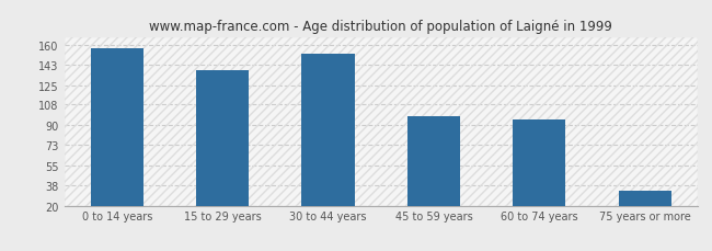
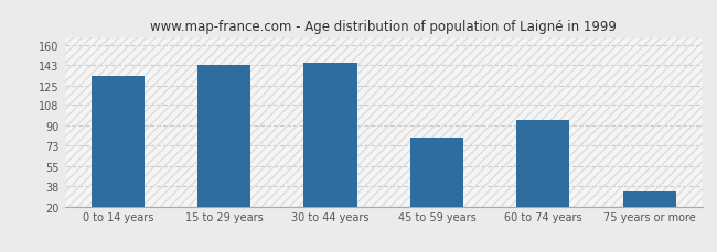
0 to 14 years: 157 -> 133
15 to 29 years: 138 -> 143
30 to 44 years: 152 -> 145
45 to 59 years: 98 -> 80
